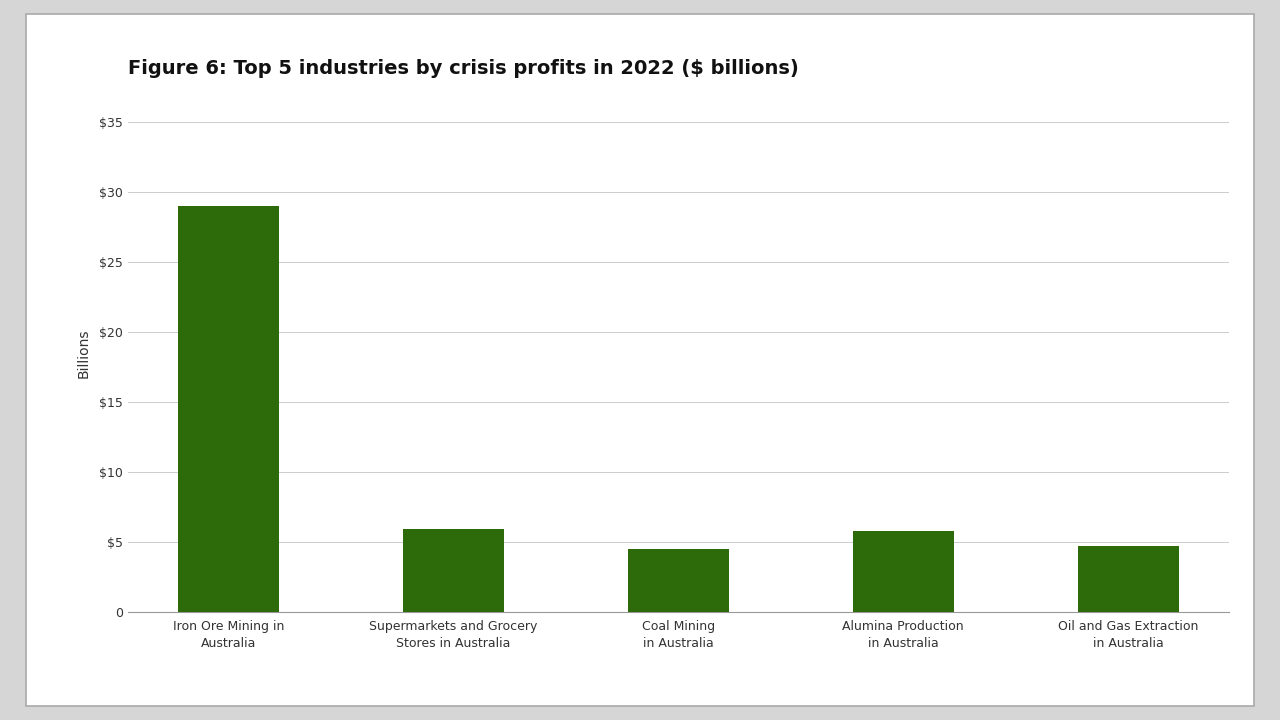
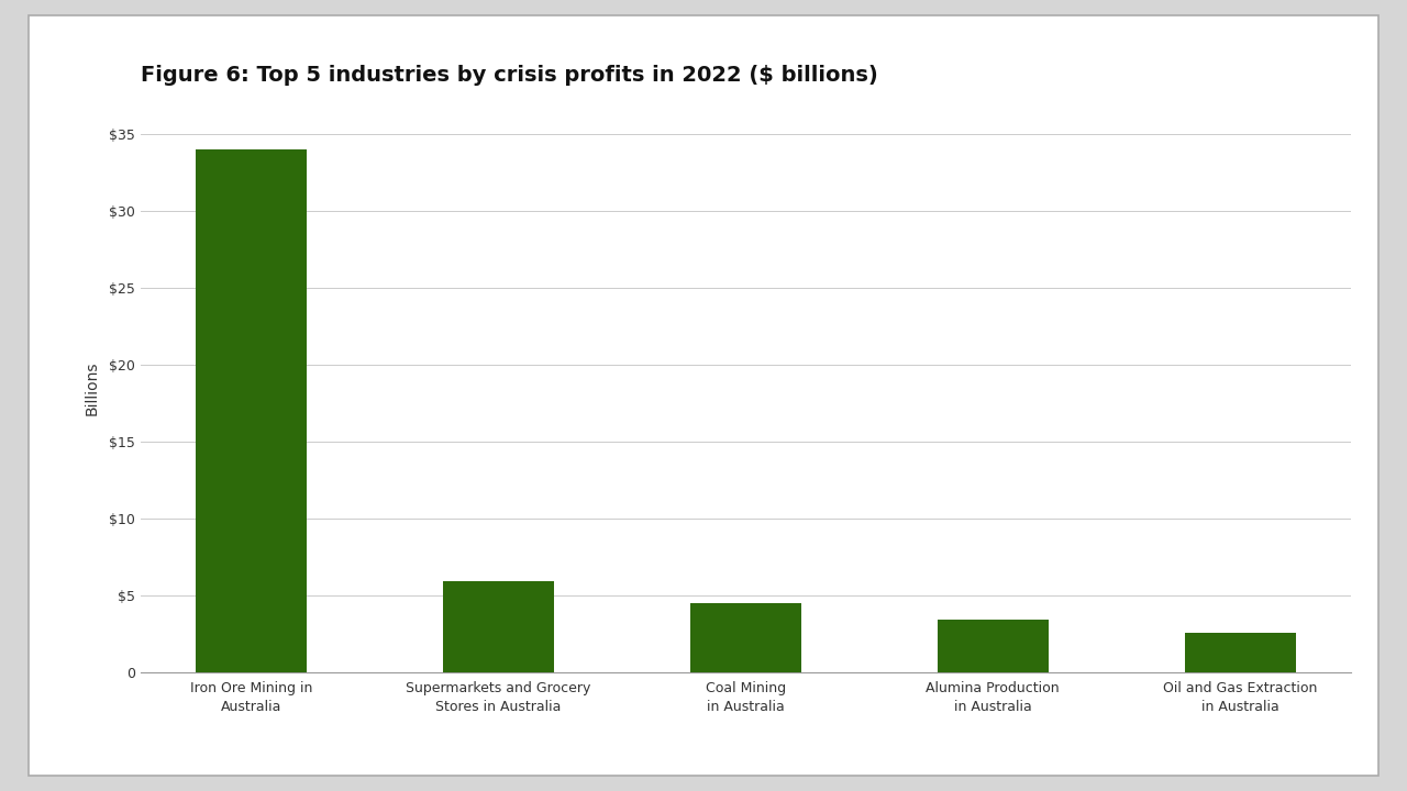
Iron Ore Mining in Australia: $29.0 -> $34.0
Alumina Production in Australia: $5.8 -> $3.4
Oil and Gas Extraction in Australia: $4.7 -> $2.6
